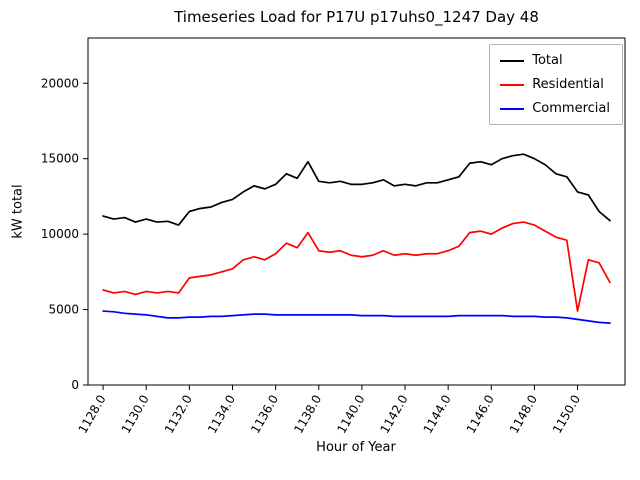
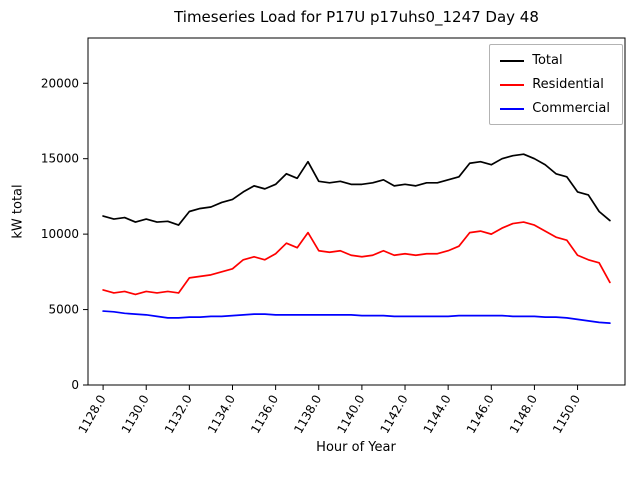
Residential/1150.0: 4900 -> 8600
